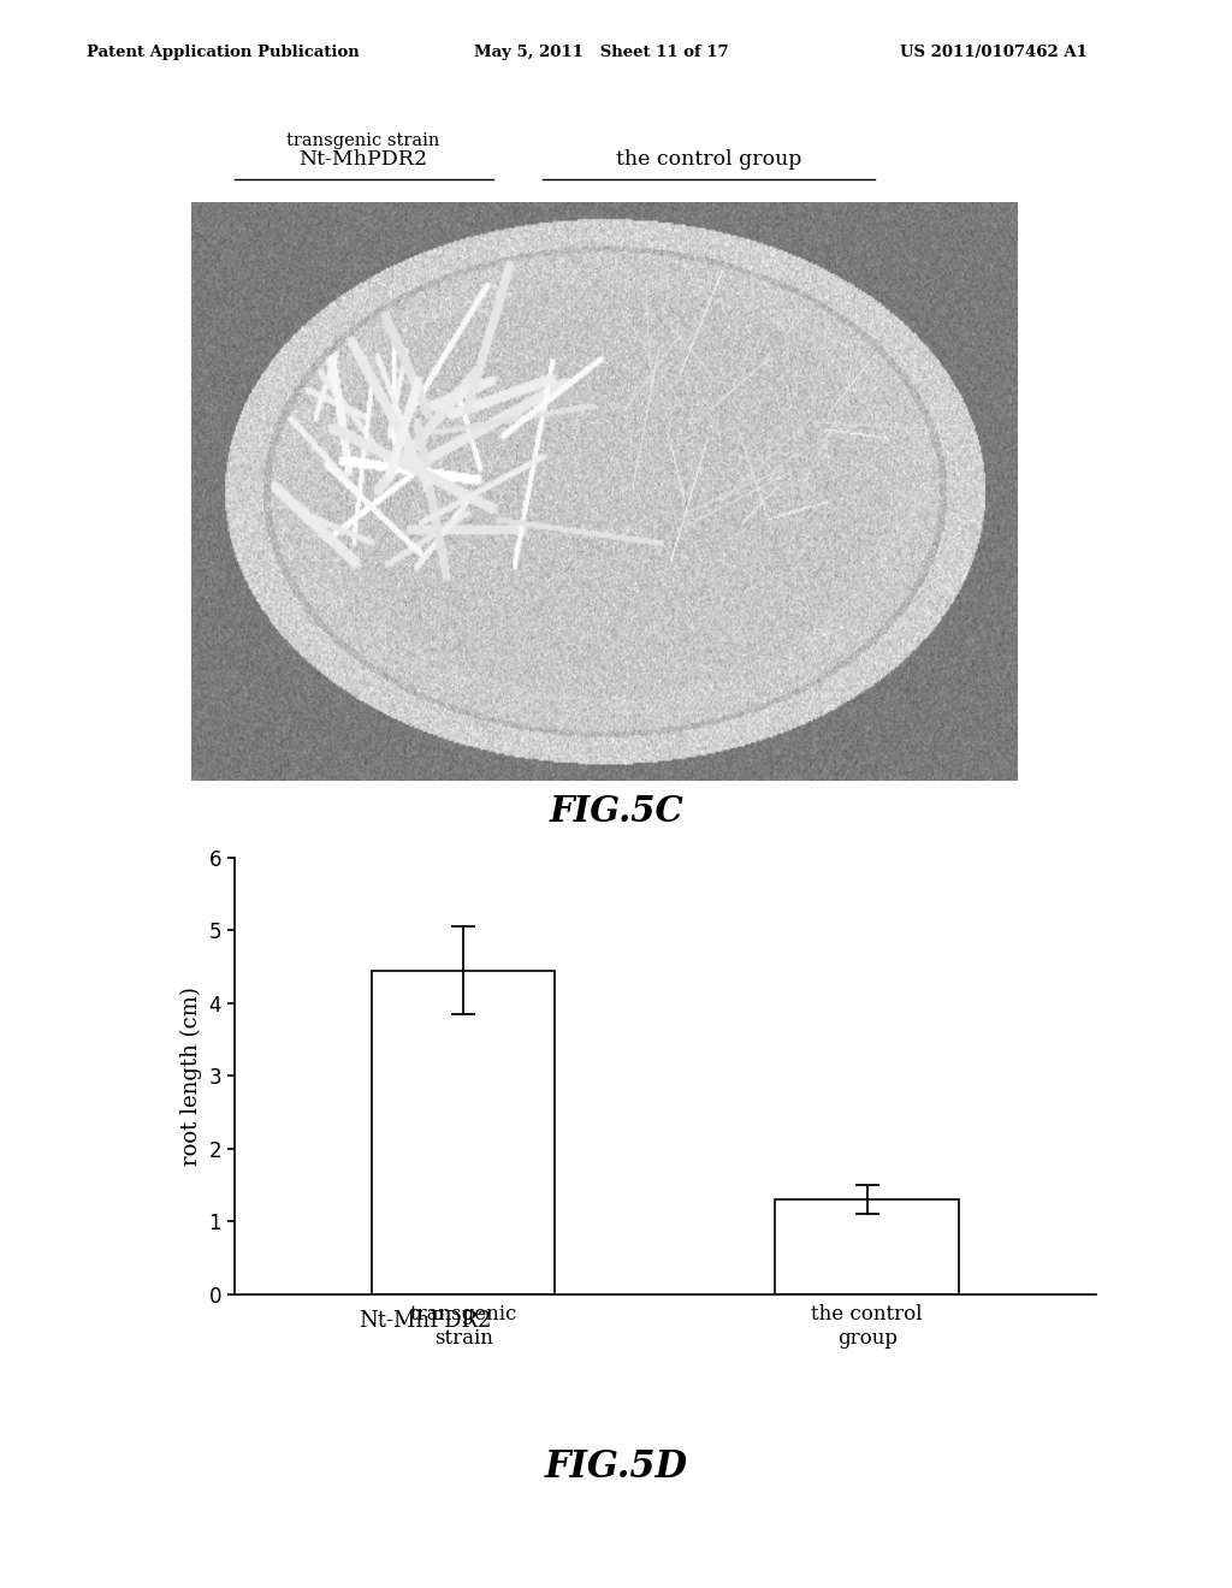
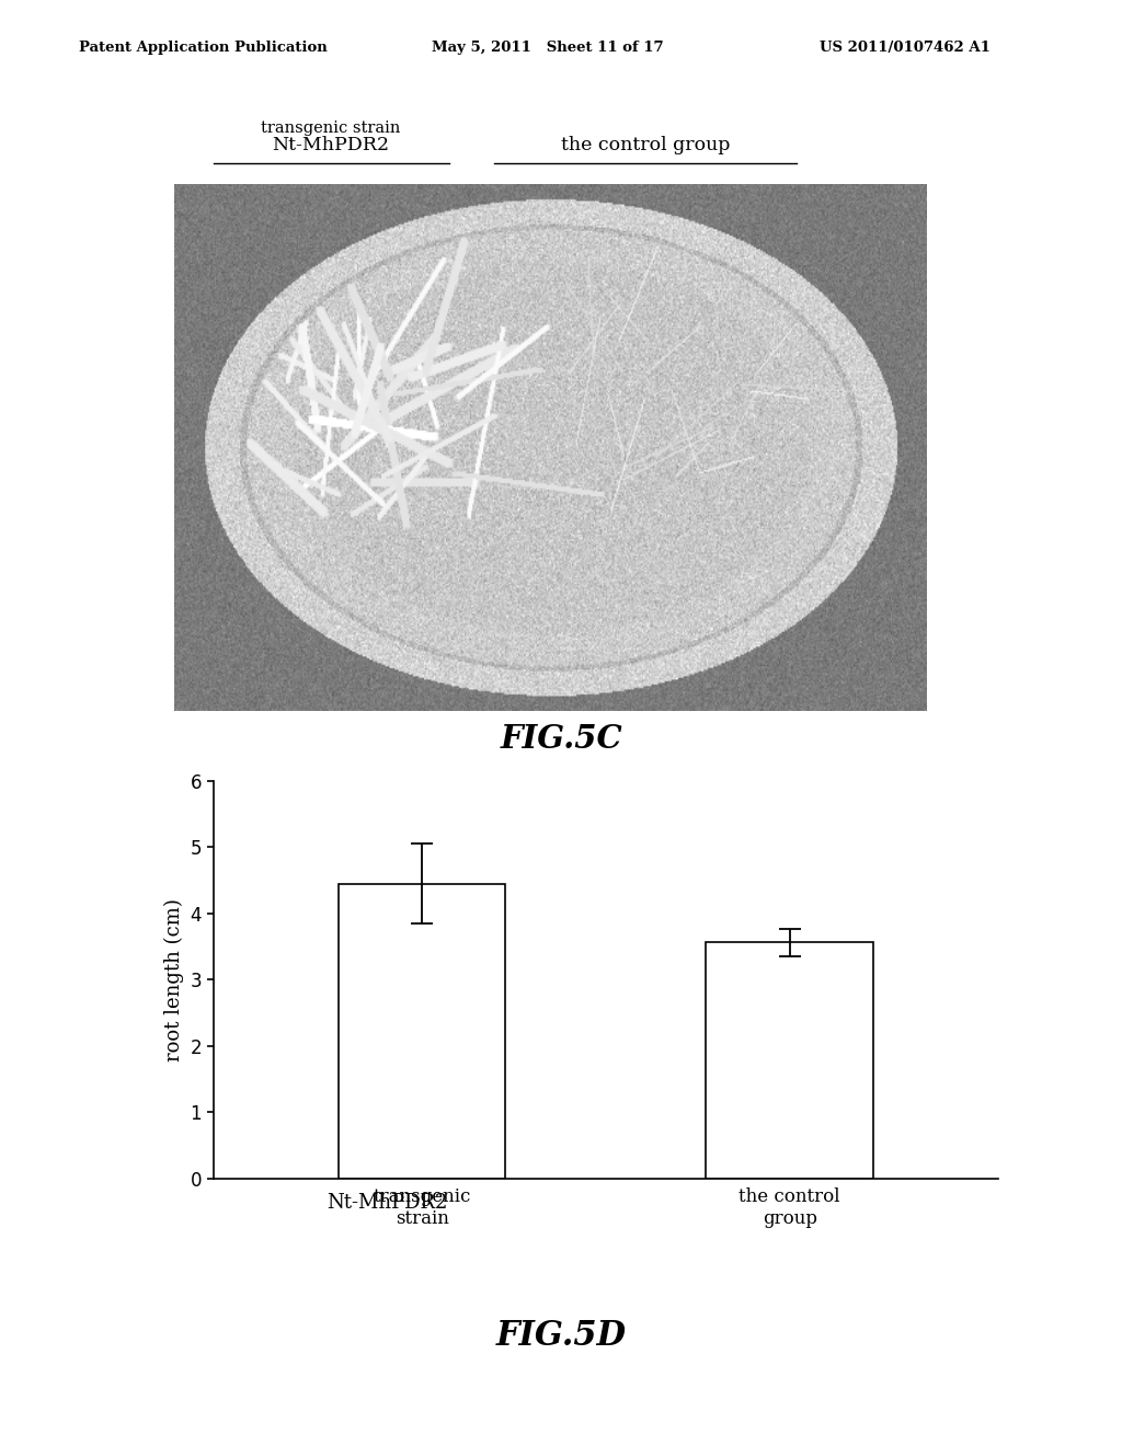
the control group: 1.30 -> 3.56
